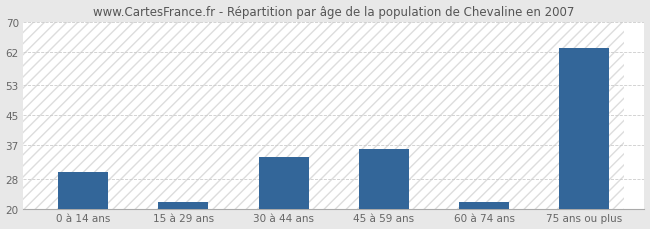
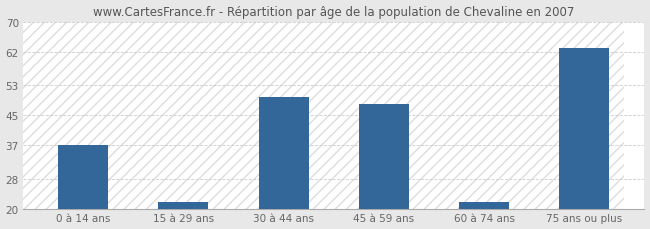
0 à 14 ans: 30 -> 37
30 à 44 ans: 34 -> 50
45 à 59 ans: 36 -> 48
